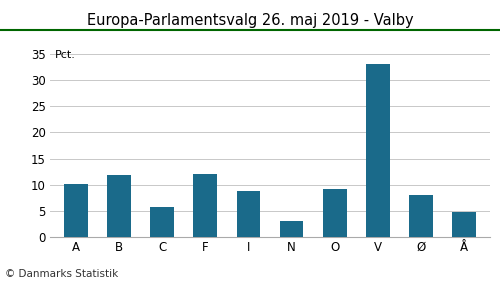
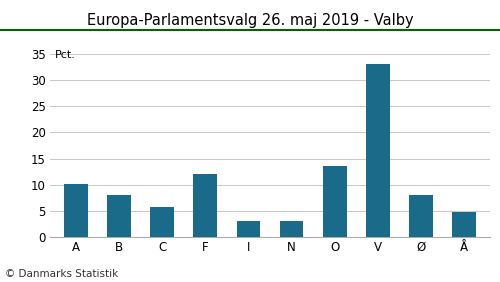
B: 11.8 -> 8.1
I: 8.8 -> 3.0
O: 9.2 -> 13.5
